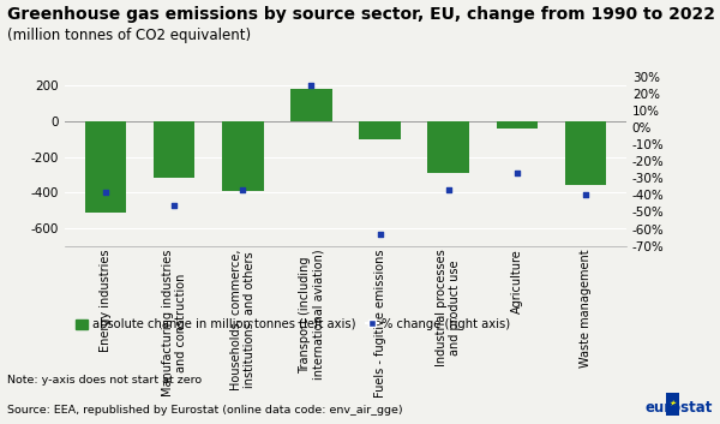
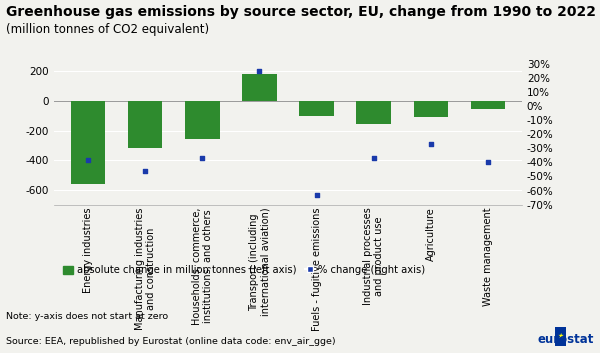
absolute change in million tonnes (left axis)/Energy industries: -510 -> -560
absolute change in million tonnes (left axis)/Households, commerce, institutions, and others: -390 -> -260
absolute change in million tonnes (left axis)/Industrial processes and product use: -290 -> -160
absolute change in million tonnes (left axis)/Agriculture: -40 -> -100
absolute change in million tonnes (left axis)/Waste management: -360 -> -60
